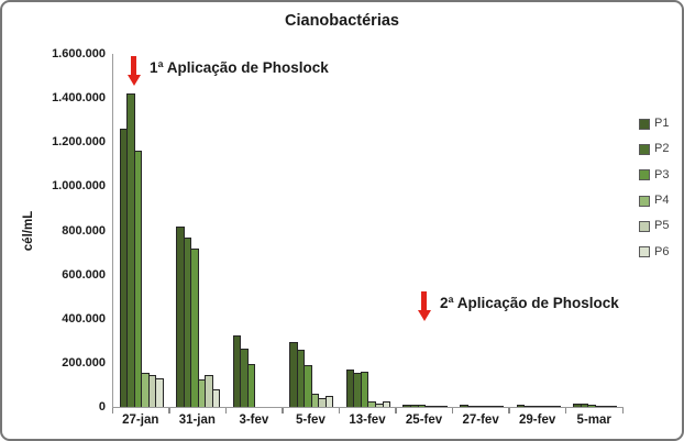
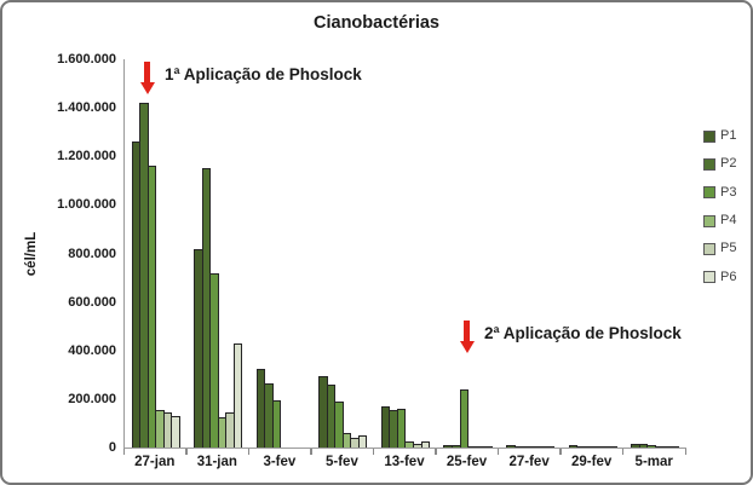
P2/31-jan: 770000 -> 1150000
P6/31-jan: 80000 -> 430000
P3/25-fev: 10000 -> 240000
